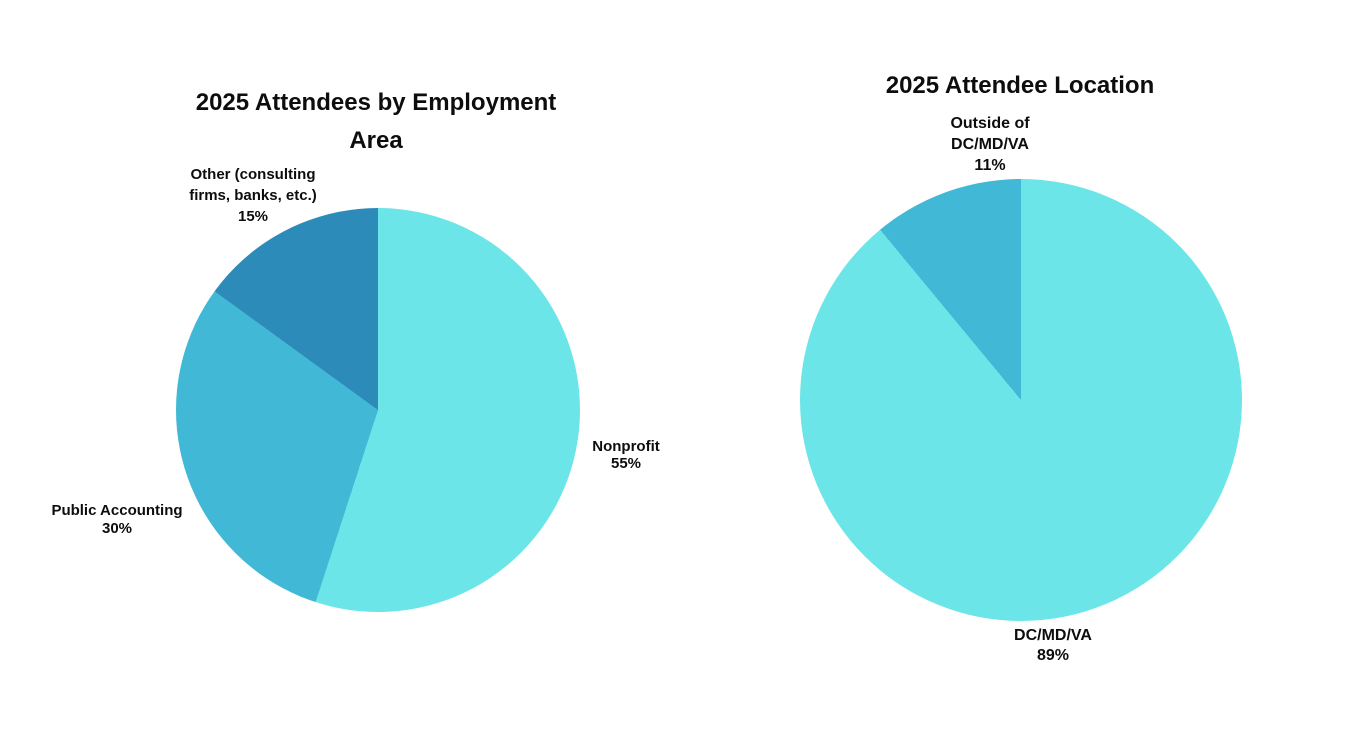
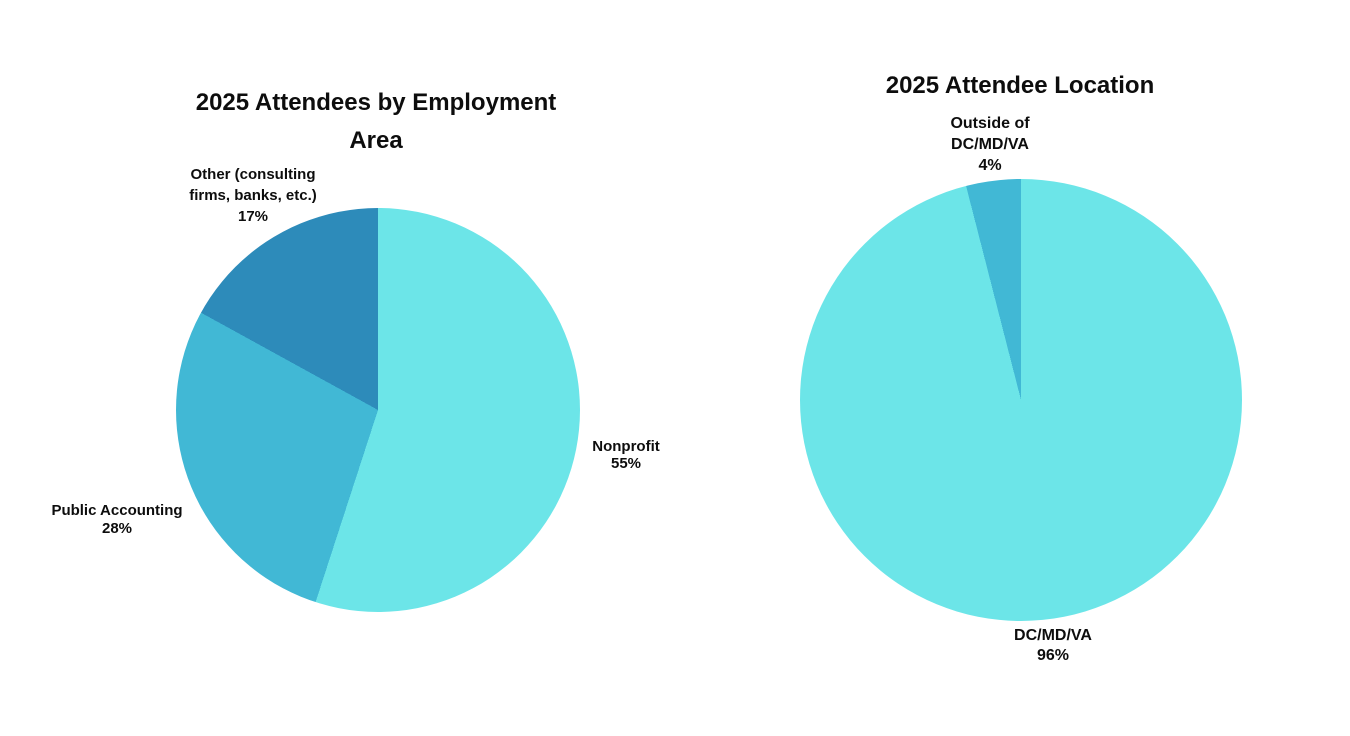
2025 Attendees by Employment Area/Public Accounting: 30% -> 28%
2025 Attendees by Employment Area/Other (consulting firms, banks, etc.): 15% -> 17%
2025 Attendee Location/DC/MD/VA: 89% -> 96%
2025 Attendee Location/Outside of DC/MD/VA: 11% -> 4%
